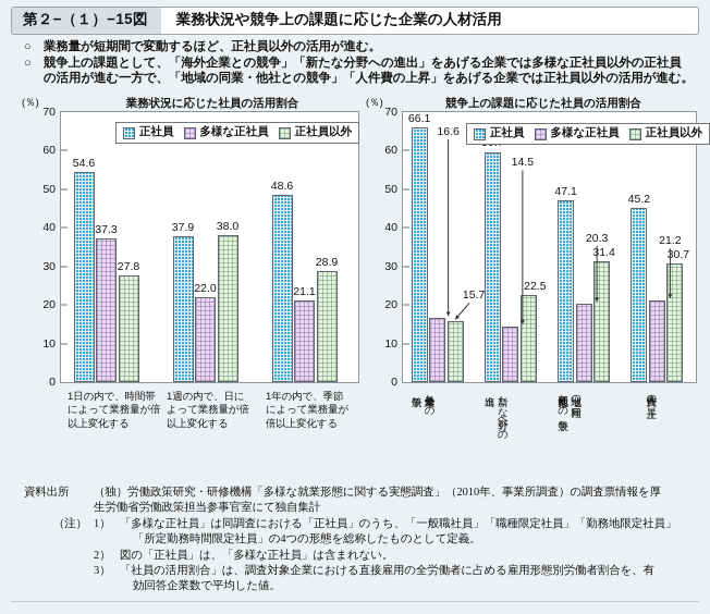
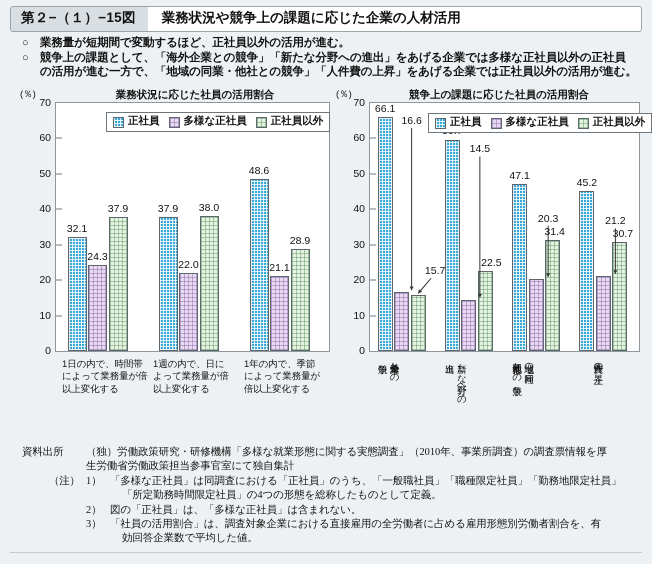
業務状況に応じた社員の活用割合/正社員/1日の内で、時間帯によって業務量が倍以上変化する: 54.6 -> 32.1
業務状況に応じた社員の活用割合/多様な正社員/1日の内で、時間帯によって業務量が倍以上変化する: 37.3 -> 24.3
業務状況に応じた社員の活用割合/正社員以外/1日の内で、時間帯によって業務量が倍以上変化する: 27.8 -> 37.9
